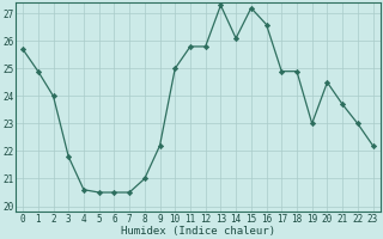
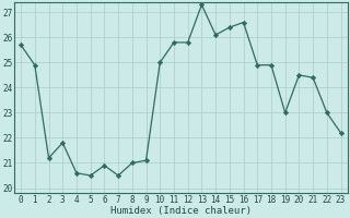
2: 24.0 -> 21.2
6: 20.5 -> 20.9
9: 22.2 -> 21.1
15: 27.2 -> 26.4
21: 23.7 -> 24.4
